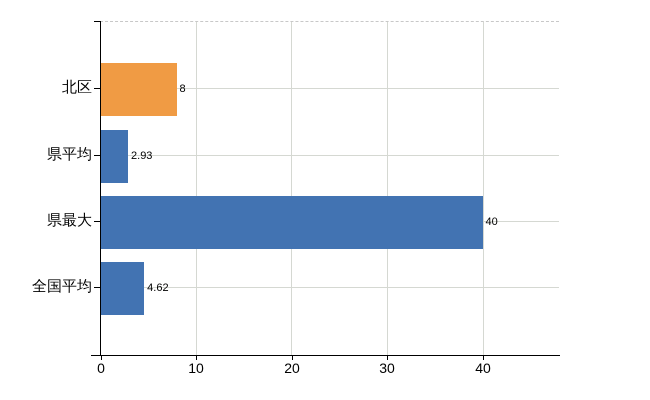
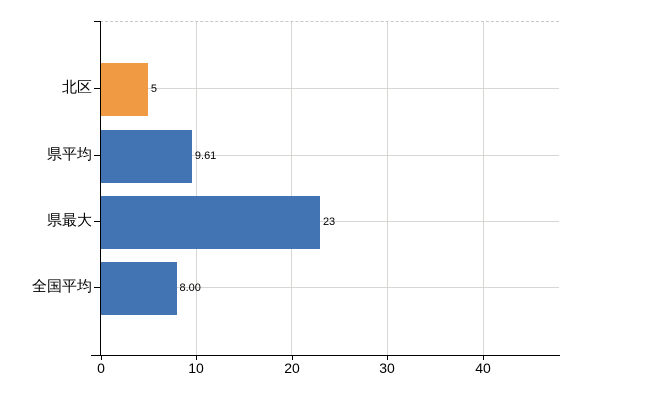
北区: 8 -> 5
県平均: 2.93 -> 9.61
県最大: 40 -> 23
全国平均: 4.62 -> 8.00
